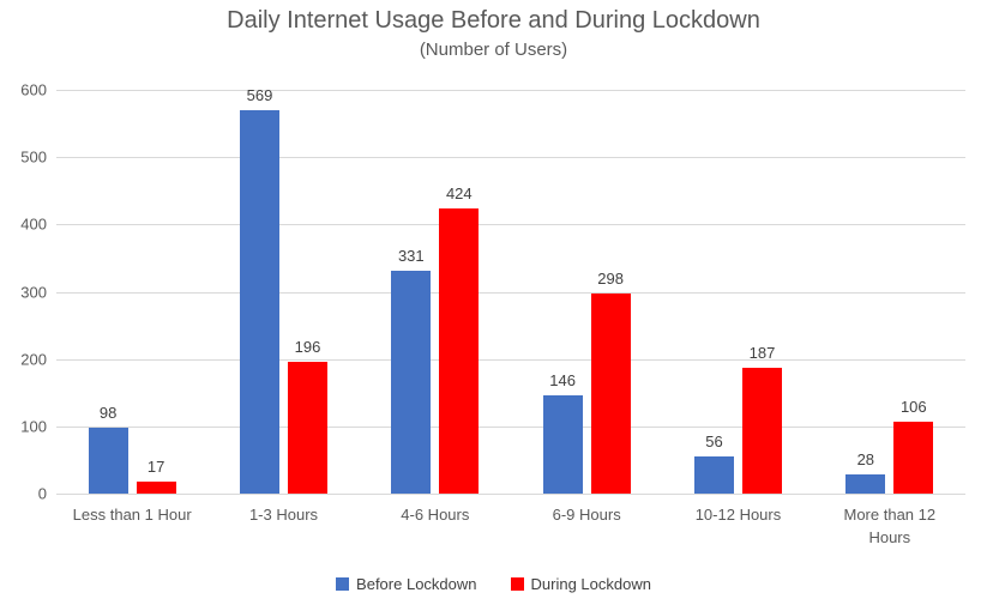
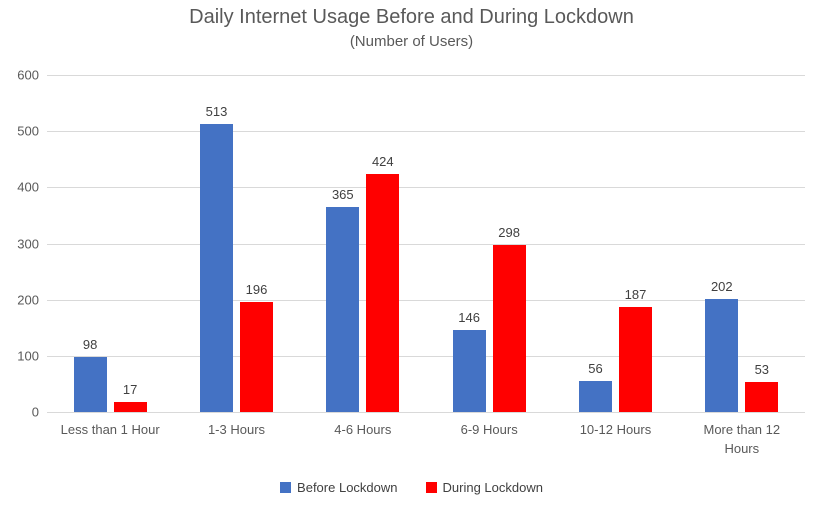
Before Lockdown/1-3 Hours: 569 -> 513
Before Lockdown/4-6 Hours: 331 -> 365
Before Lockdown/More than 12 Hours: 28 -> 202
During Lockdown/More than 12 Hours: 106 -> 53
